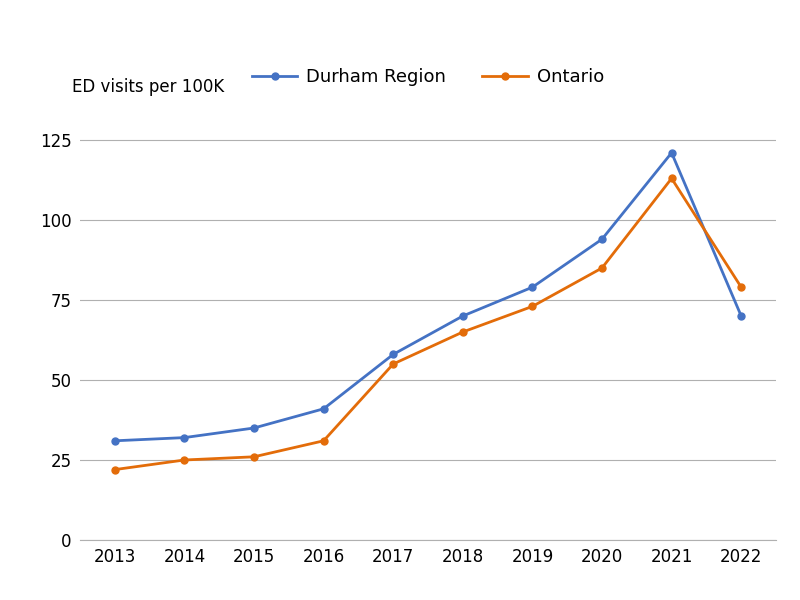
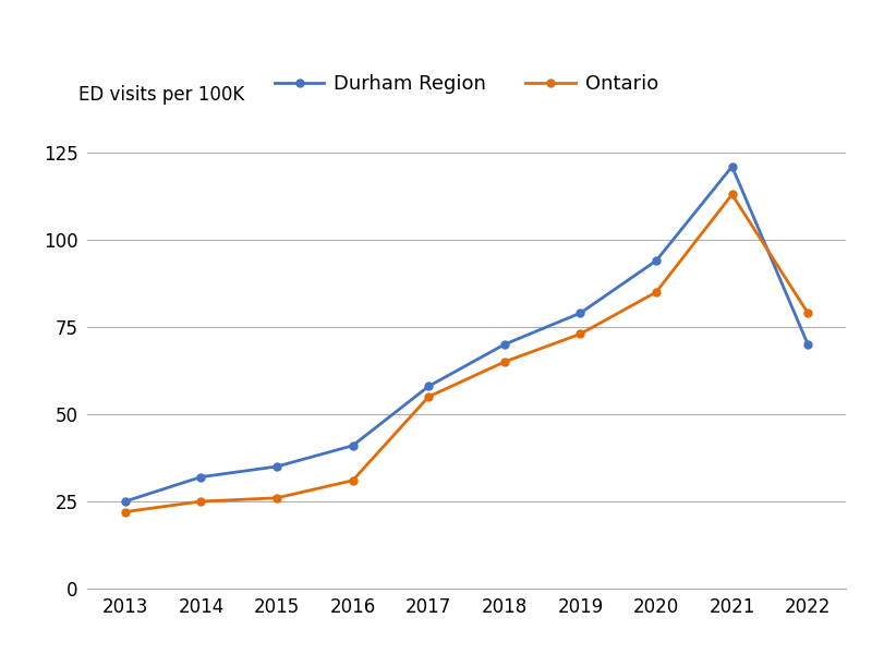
Durham Region/2013: 31 -> 25
